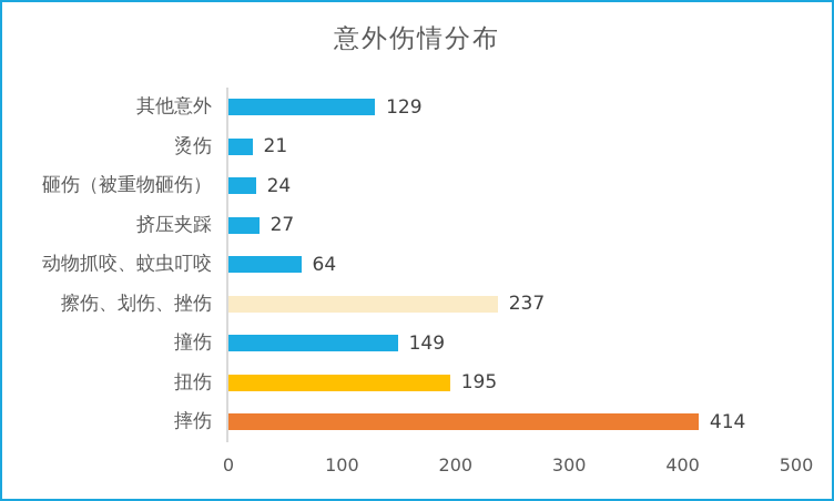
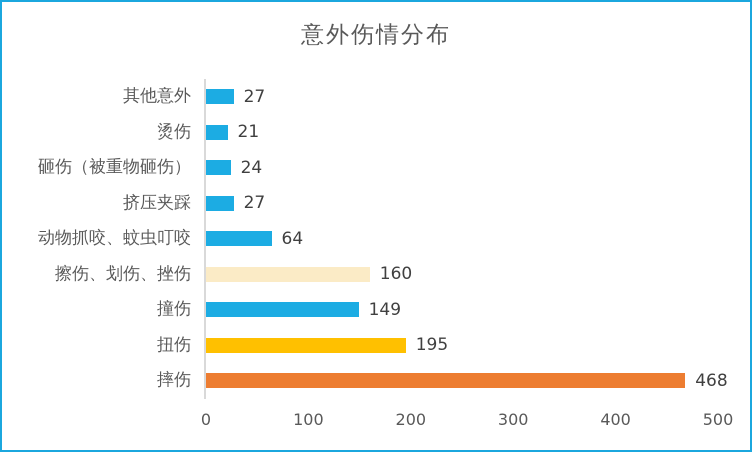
其他意外: 129 -> 27
擦伤、划伤、挫伤: 237 -> 160
摔伤: 414 -> 468
